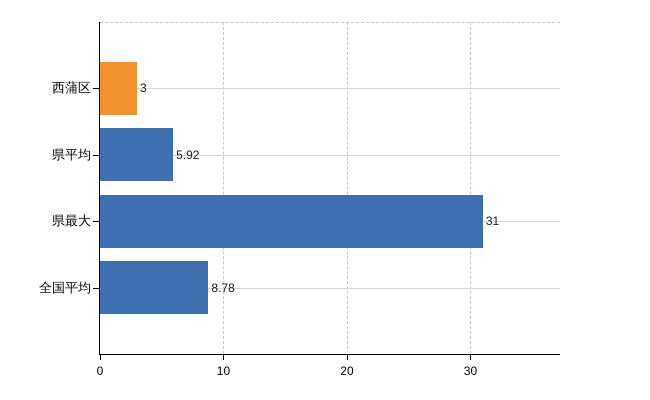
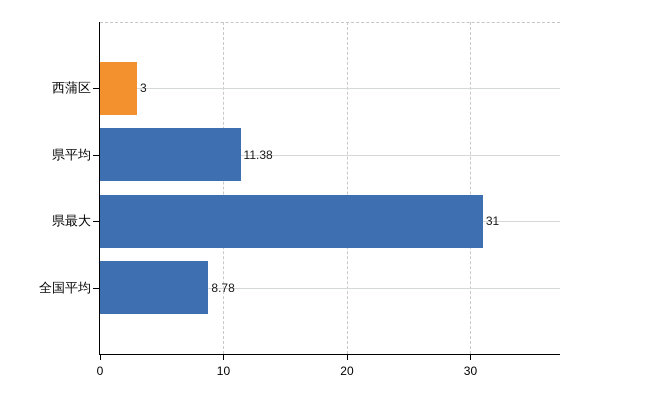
県平均: 5.92 -> 11.38
